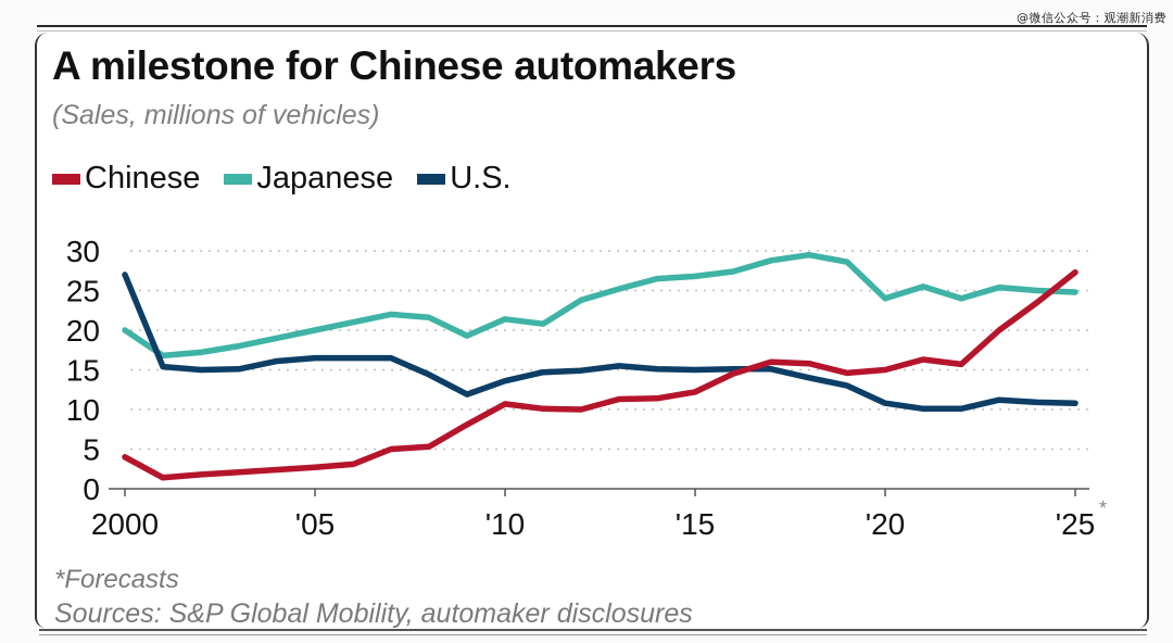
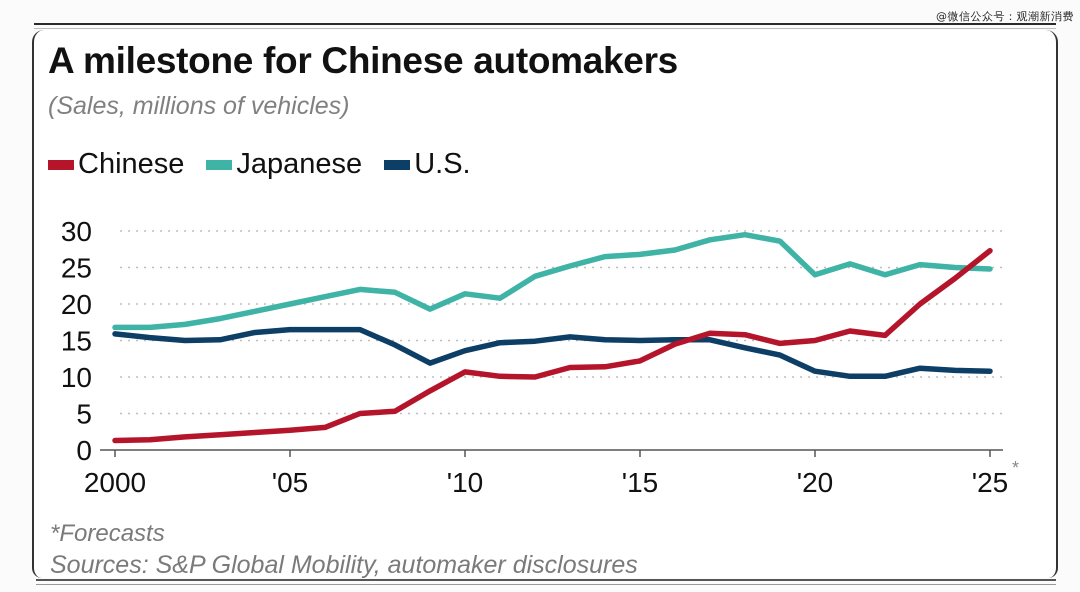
Chinese/2000: 4 -> 1
Japanese/2000: 20 -> 17
U.S./2000: 27 -> 16
